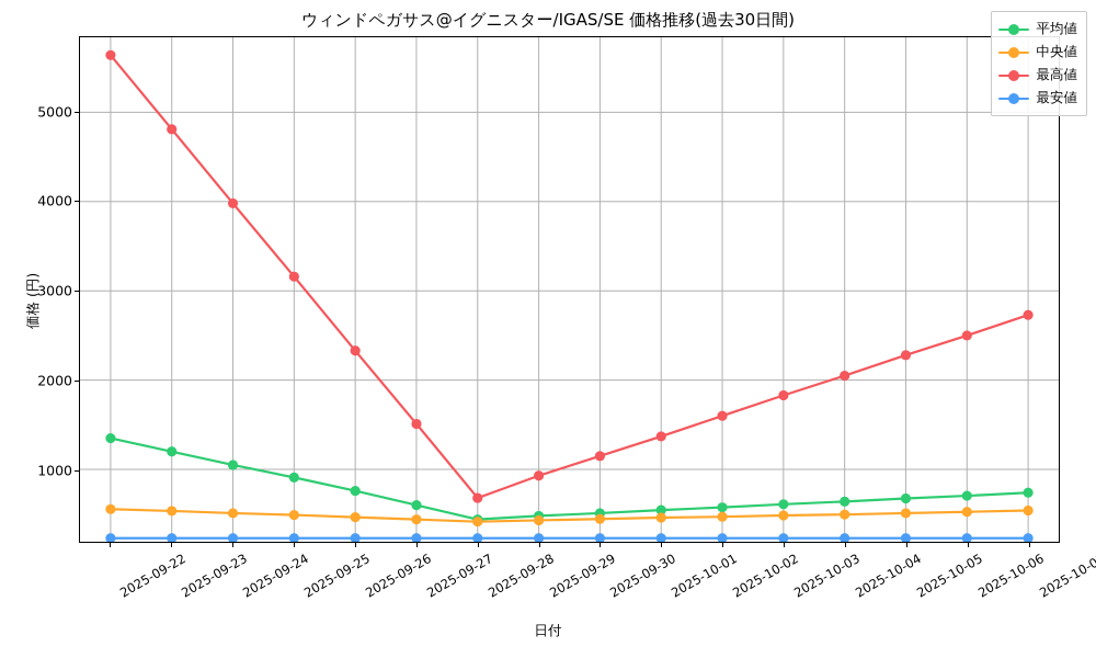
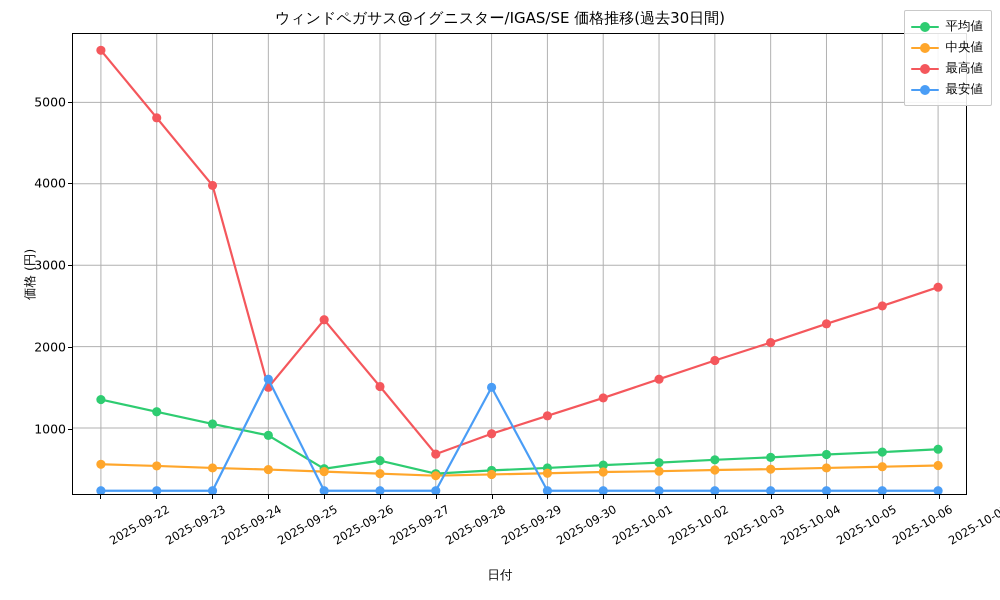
最高値/2025-09-25: 3200 -> 1500
最安値/2025-09-25: 200 -> 1600
平均値/2025-09-26: 800 -> 500
最安値/2025-09-29: 200 -> 1500
